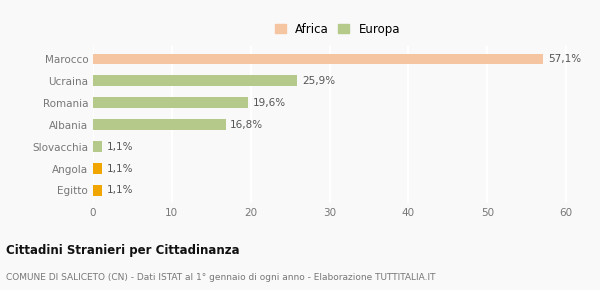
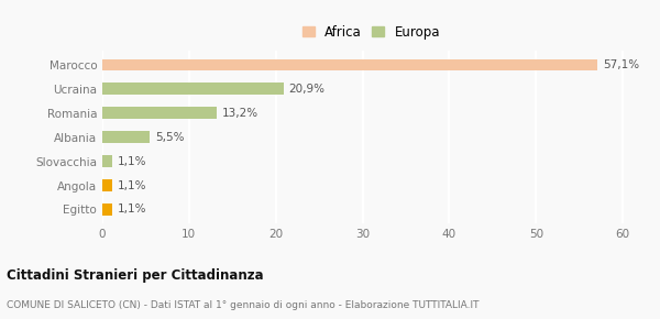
Ucraina: 25,9% -> 20,9%
Romania: 19,6% -> 13,2%
Albania: 16,8% -> 5,5%
